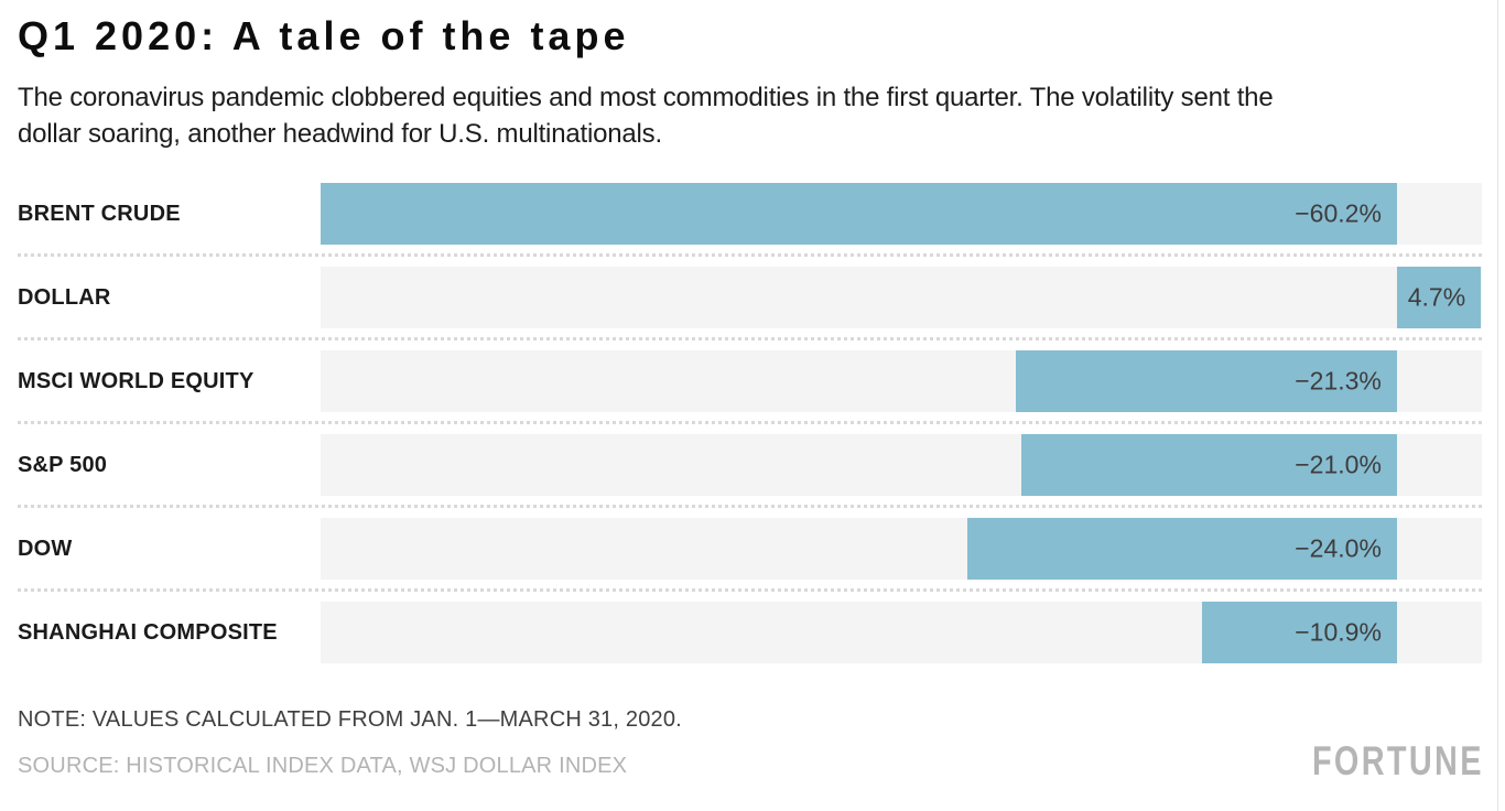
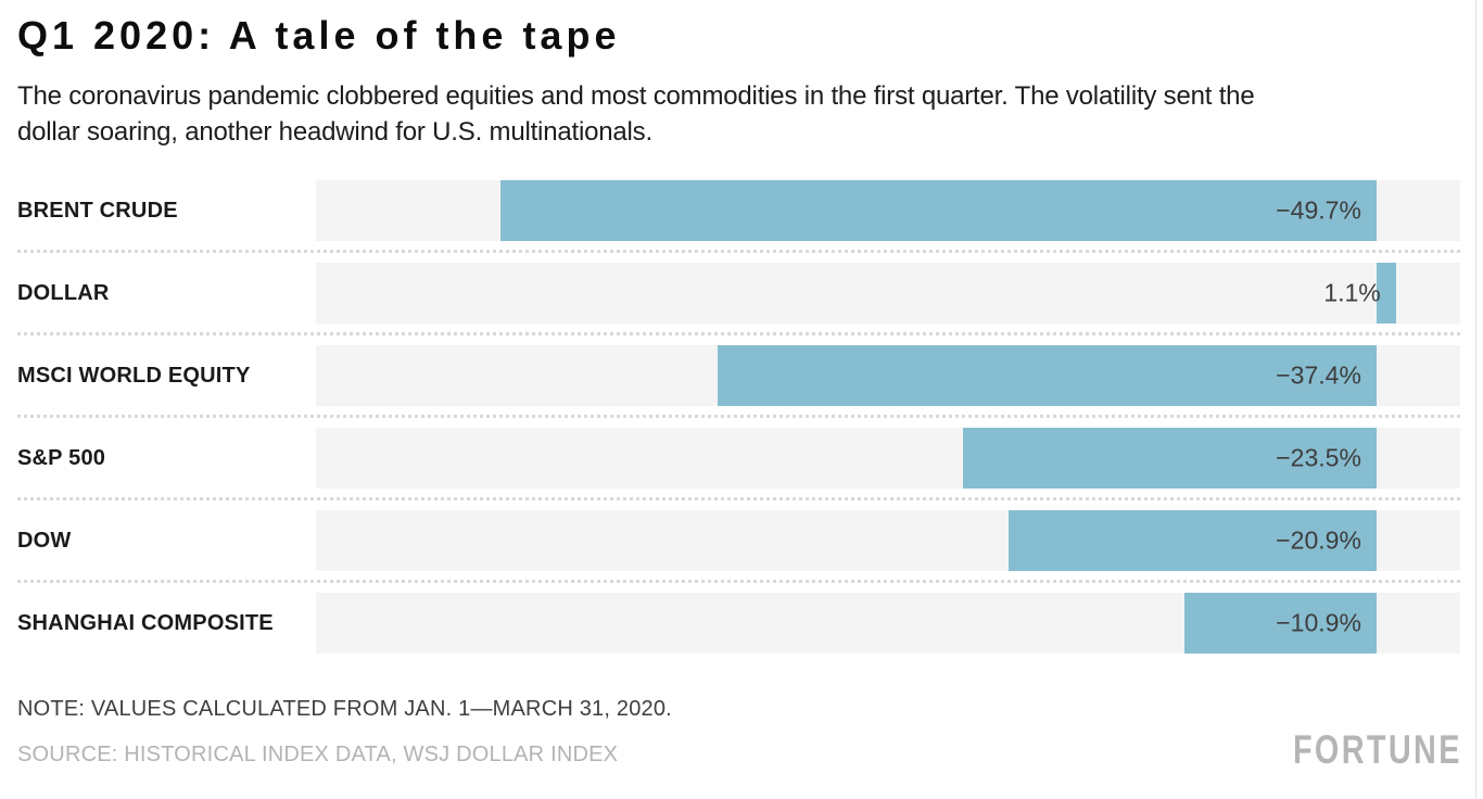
BRENT CRUDE: −60.2% -> −49.7%
DOLLAR: 4.7% -> 1.1%
MSCI WORLD EQUITY: −21.3% -> −37.4%
S&P 500: −21.0% -> −23.5%
DOW: −24.0% -> −20.9%
